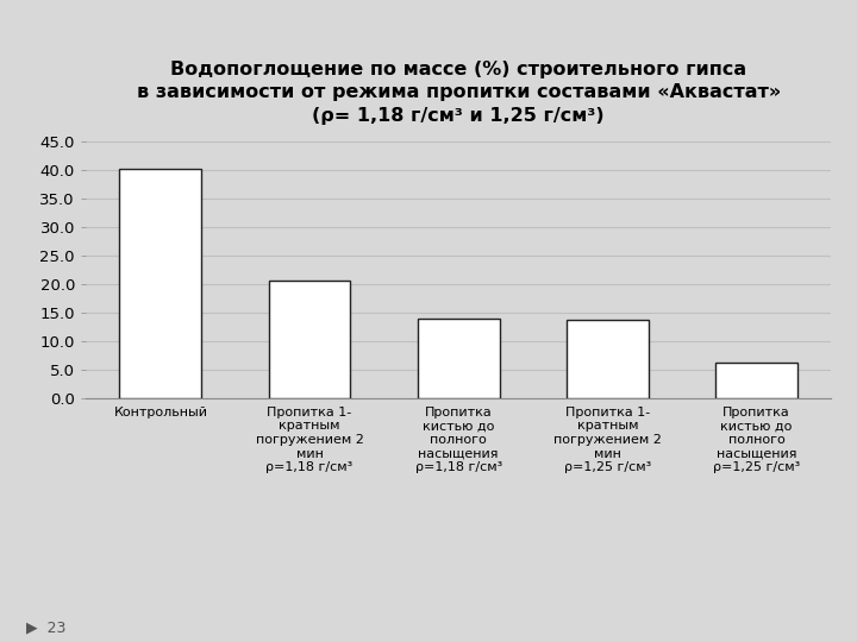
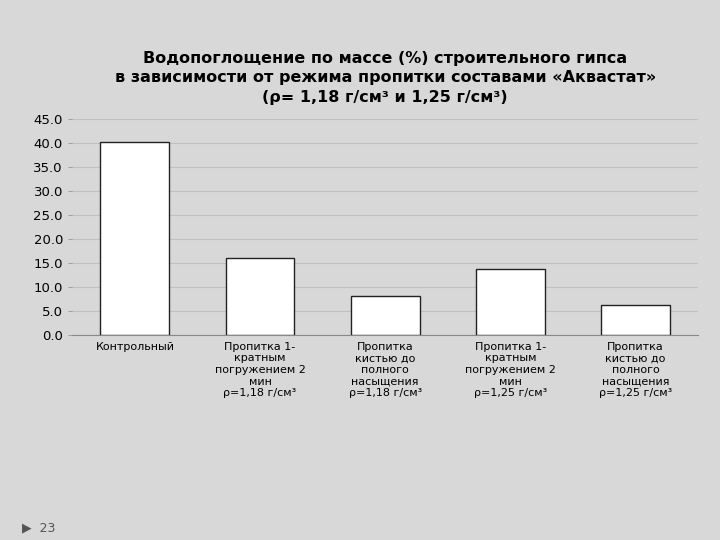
Пропитка 1- кратным погружением 2 мин ρ=1,18 г/см³: 20.5 -> 16.0
Пропитка кистью до полного насыщения ρ=1,18 г/см³: 14.0 -> 8.0
